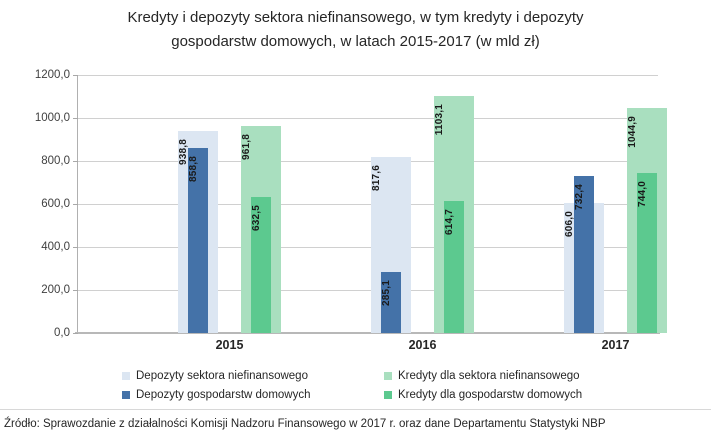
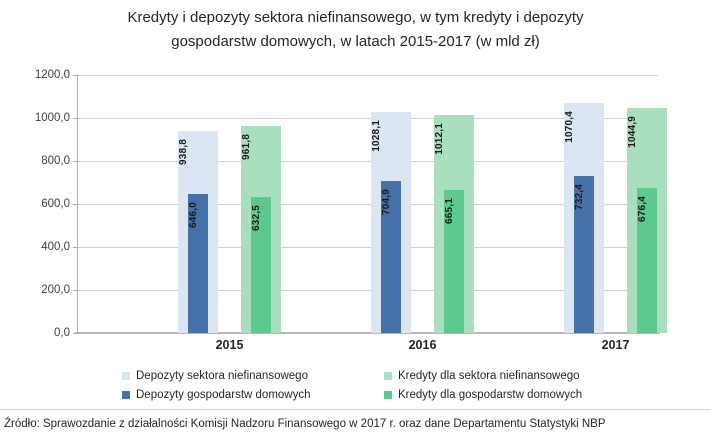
Depozyty gospodarstw domowych/2015: 858,8 -> 646,0
Depozyty sektora niefinansowego/2016: 817,6 -> 1028,1
Depozyty gospodarstw domowych/2016: 285,1 -> 704,9
Kredyty dla sektora niefinansowego/2016: 1103,1 -> 1012,1
Kredyty dla gospodarstw domowych/2016: 614,7 -> 665,1
Depozyty sektora niefinansowego/2017: 606,0 -> 1070,4
Kredyty dla gospodarstw domowych/2017: 744,0 -> 676,4
